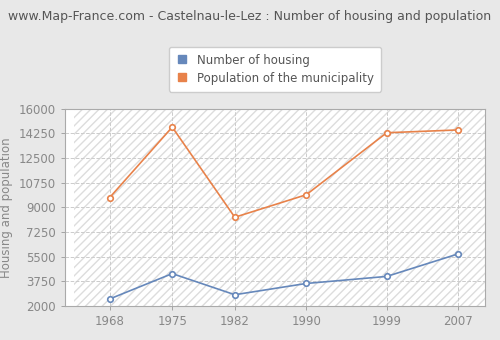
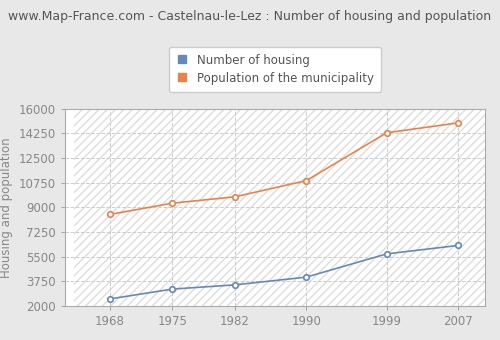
Population of the municipality/1968: 9700 -> 8500
Number of housing/1975: 4300 -> 3200
Population of the municipality/1975: 14700 -> 9300
Number of housing/1982: 2800 -> 3500
Population of the municipality/1982: 8300 -> 9800
Number of housing/1990: 3600 -> 4000
Population of the municipality/1990: 9900 -> 10900
Number of housing/1999: 4100 -> 5700
Number of housing/2007: 5700 -> 6300
Population of the municipality/2007: 14500 -> 15000
